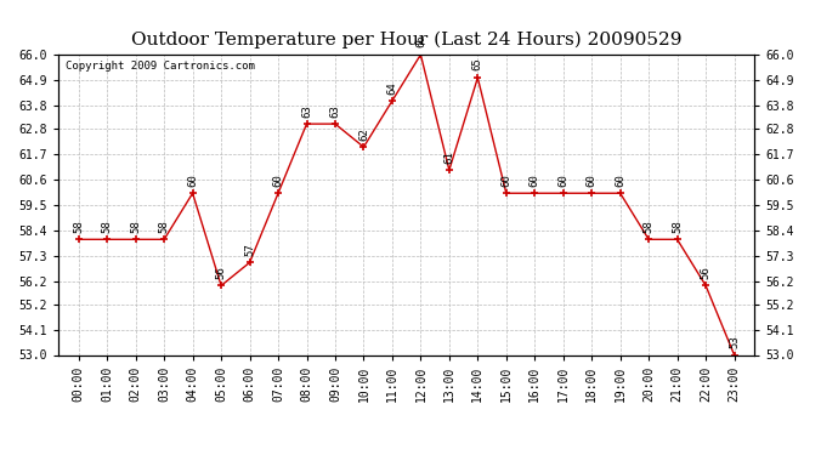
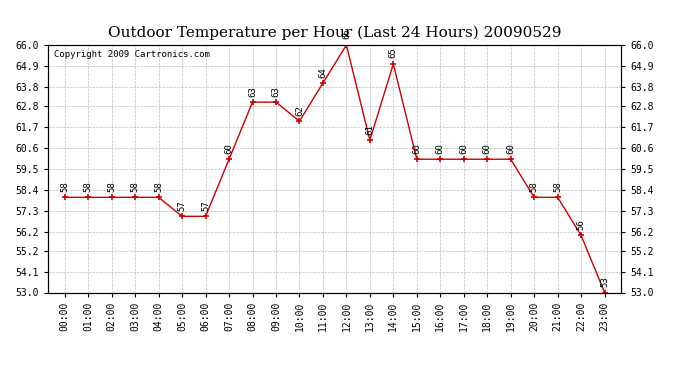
04:00: 60 -> 58
05:00: 56 -> 57
